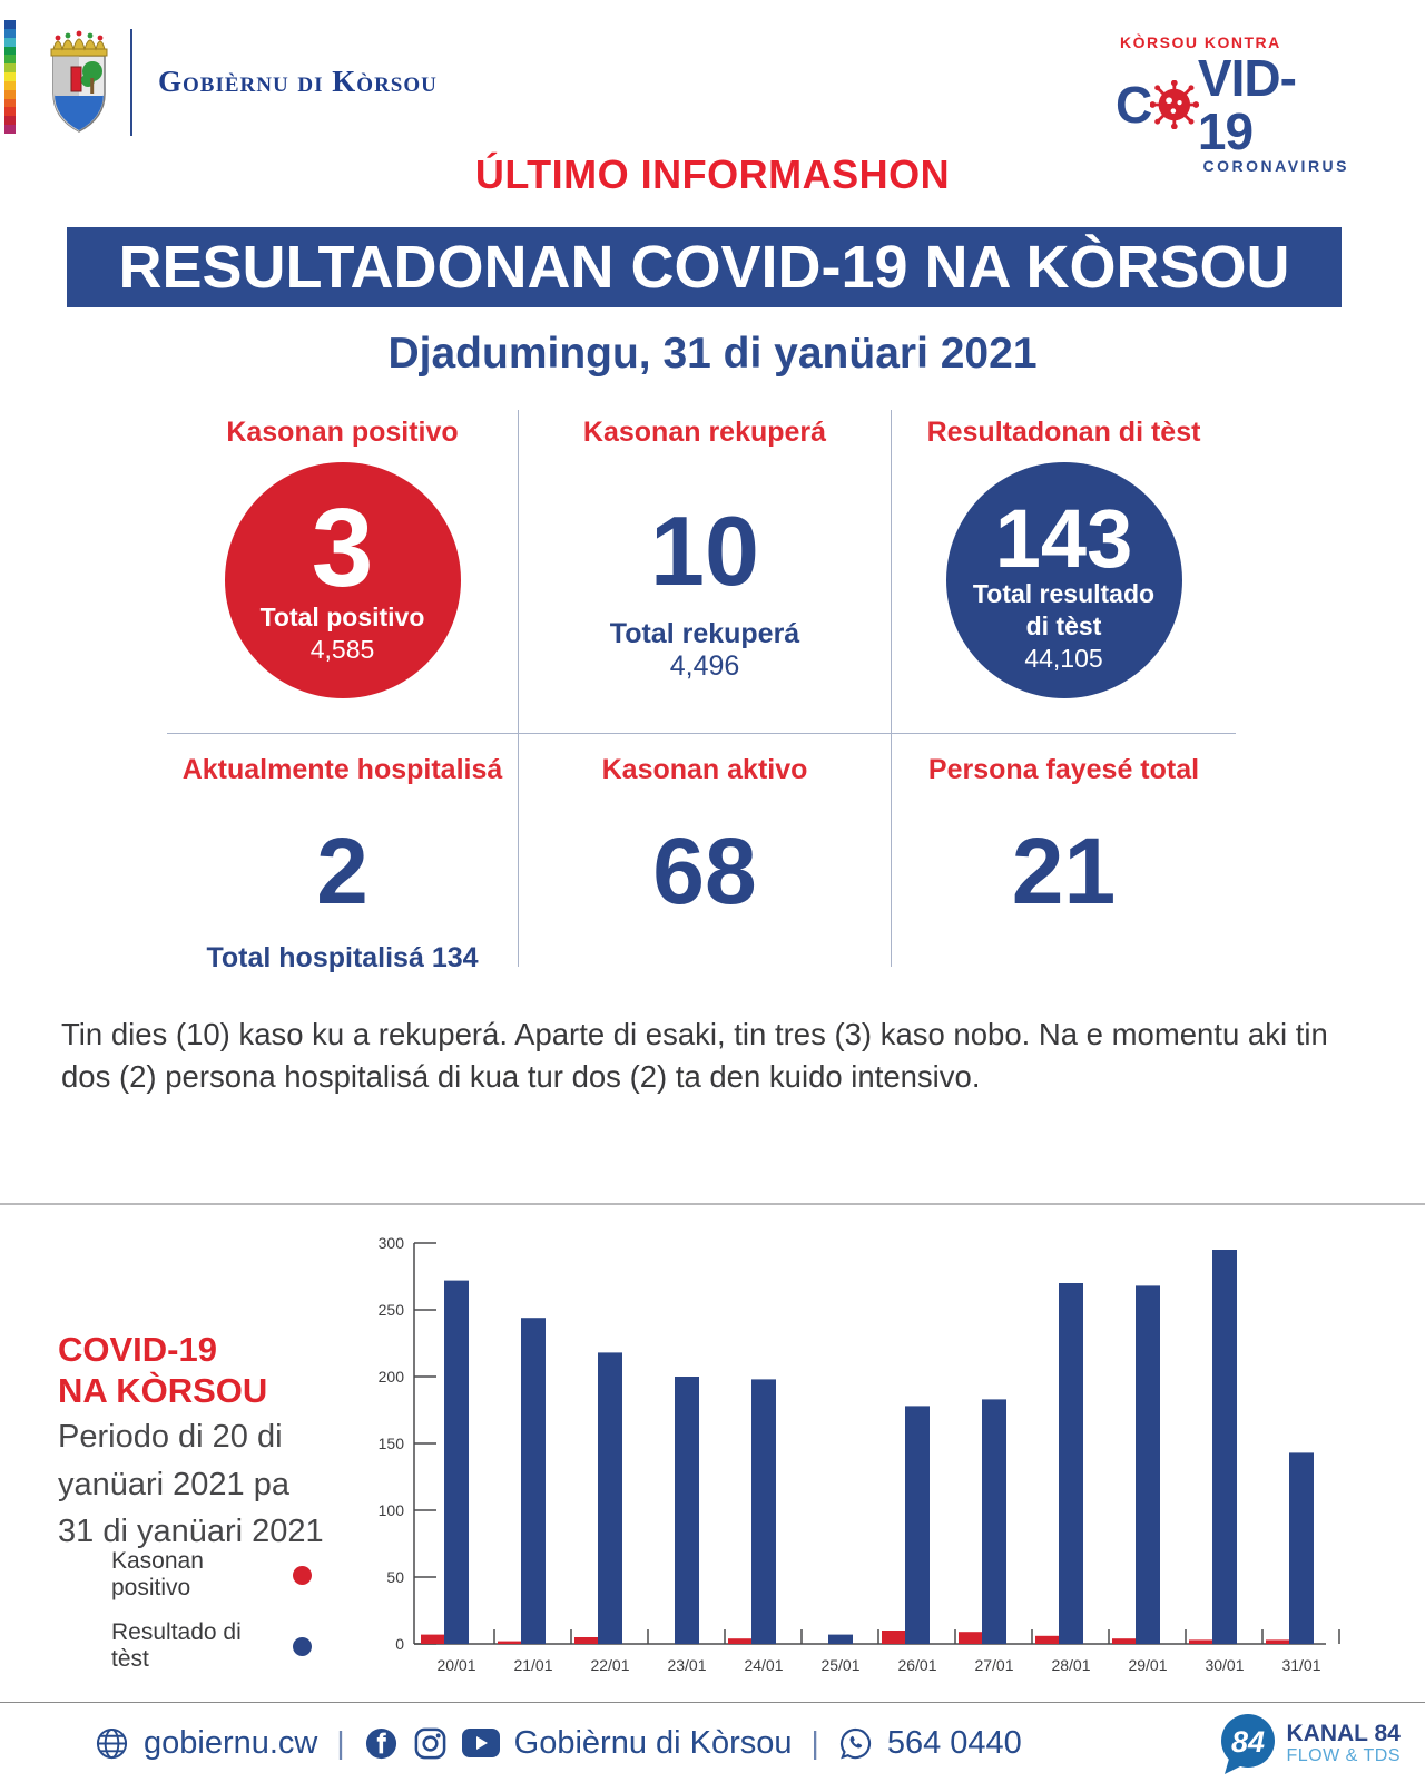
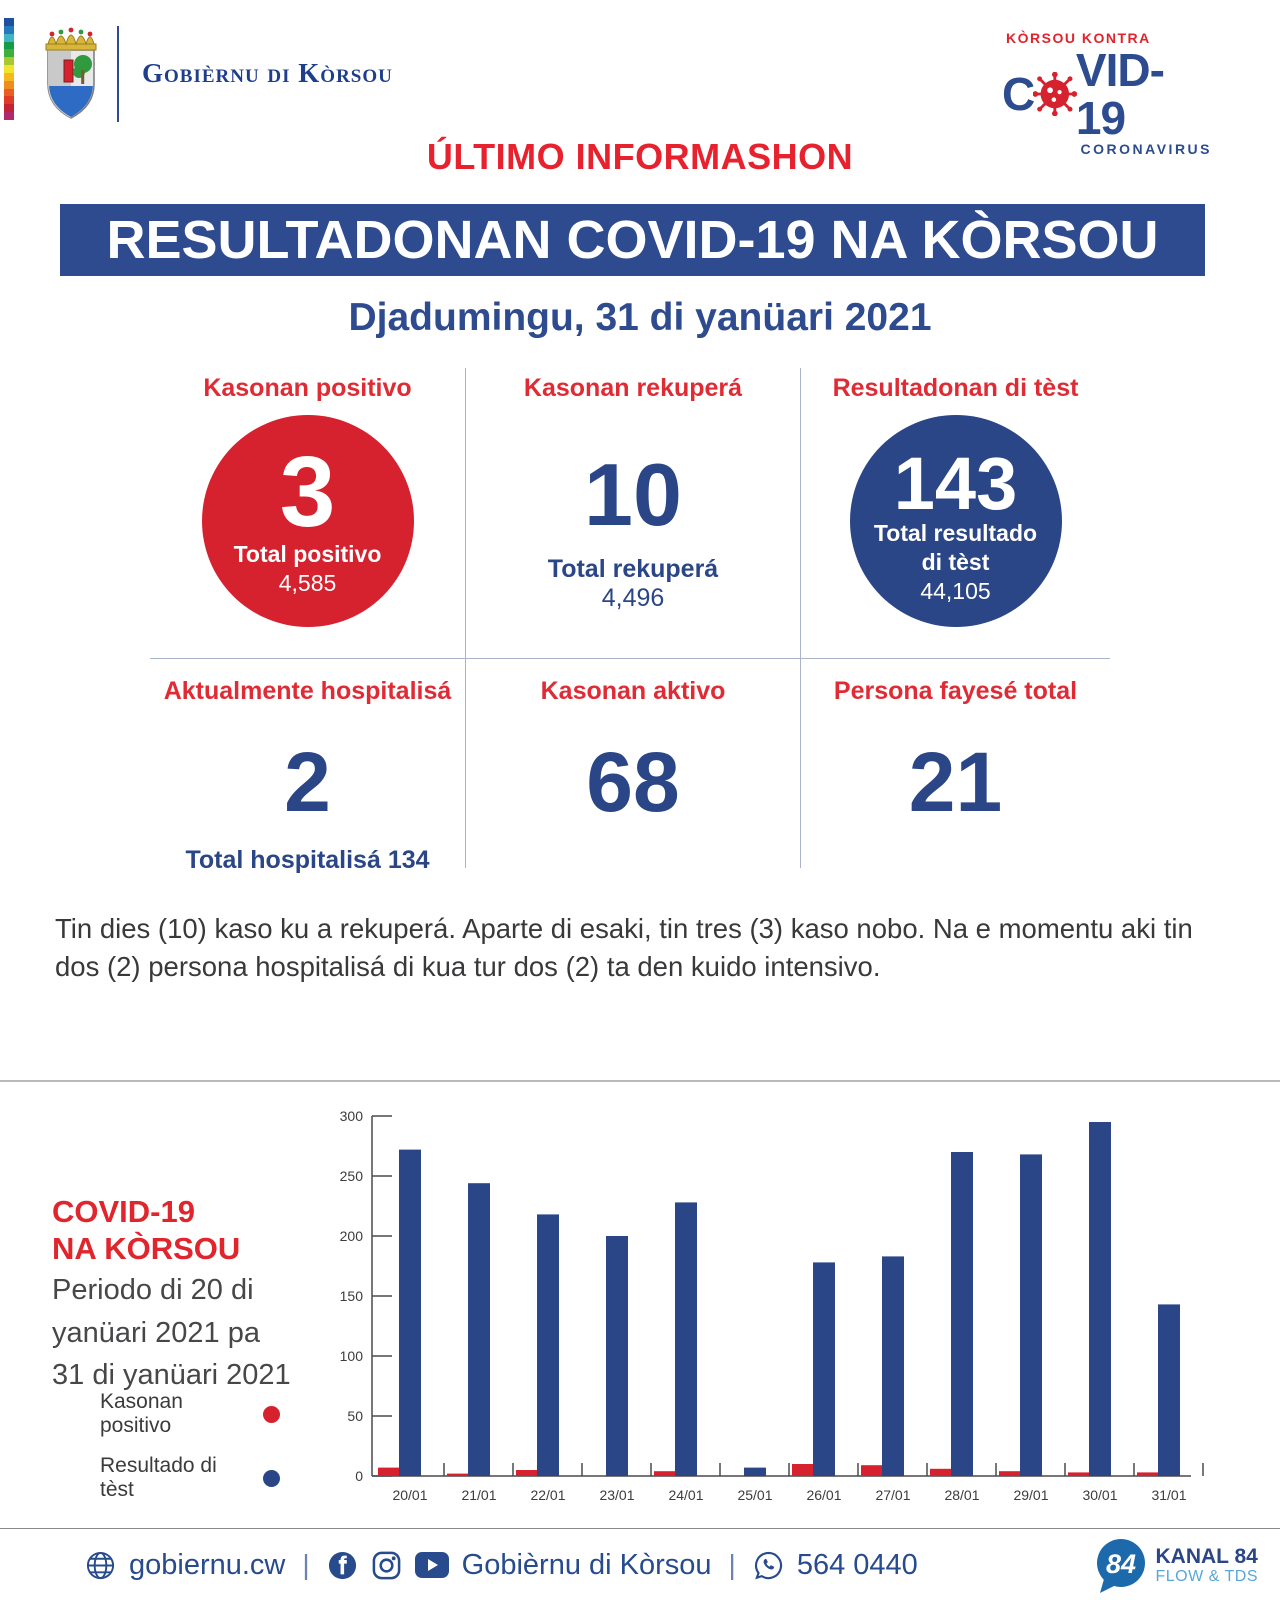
Resultado di tèst/24/01: 198 -> 228
